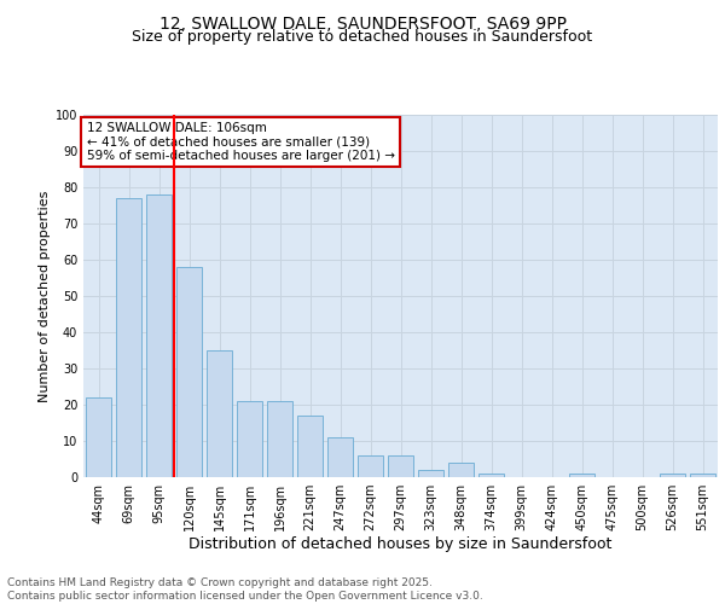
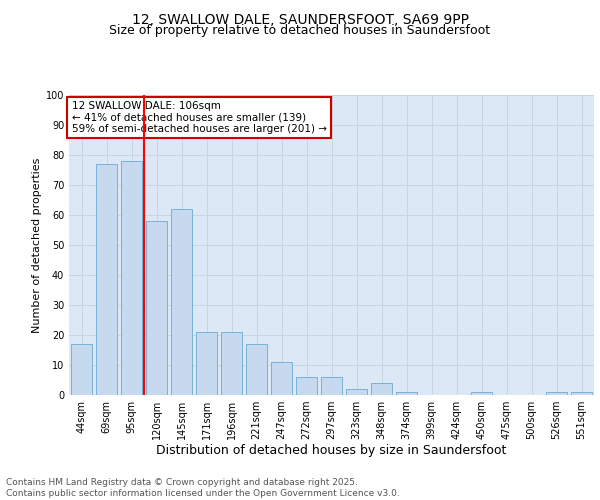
44sqm: 22 -> 17
145sqm: 35 -> 62
